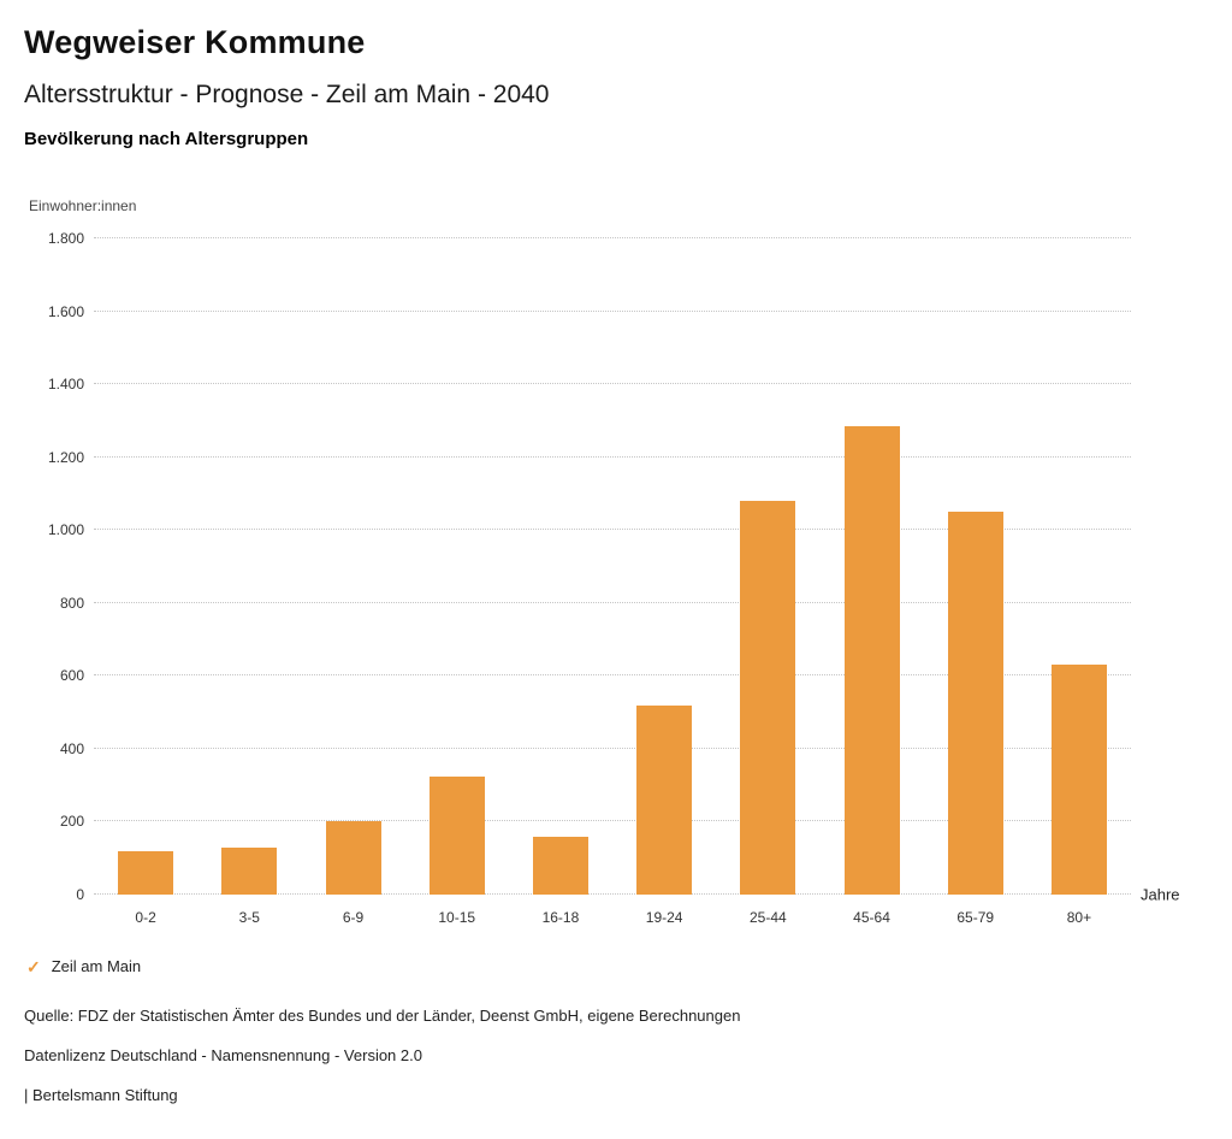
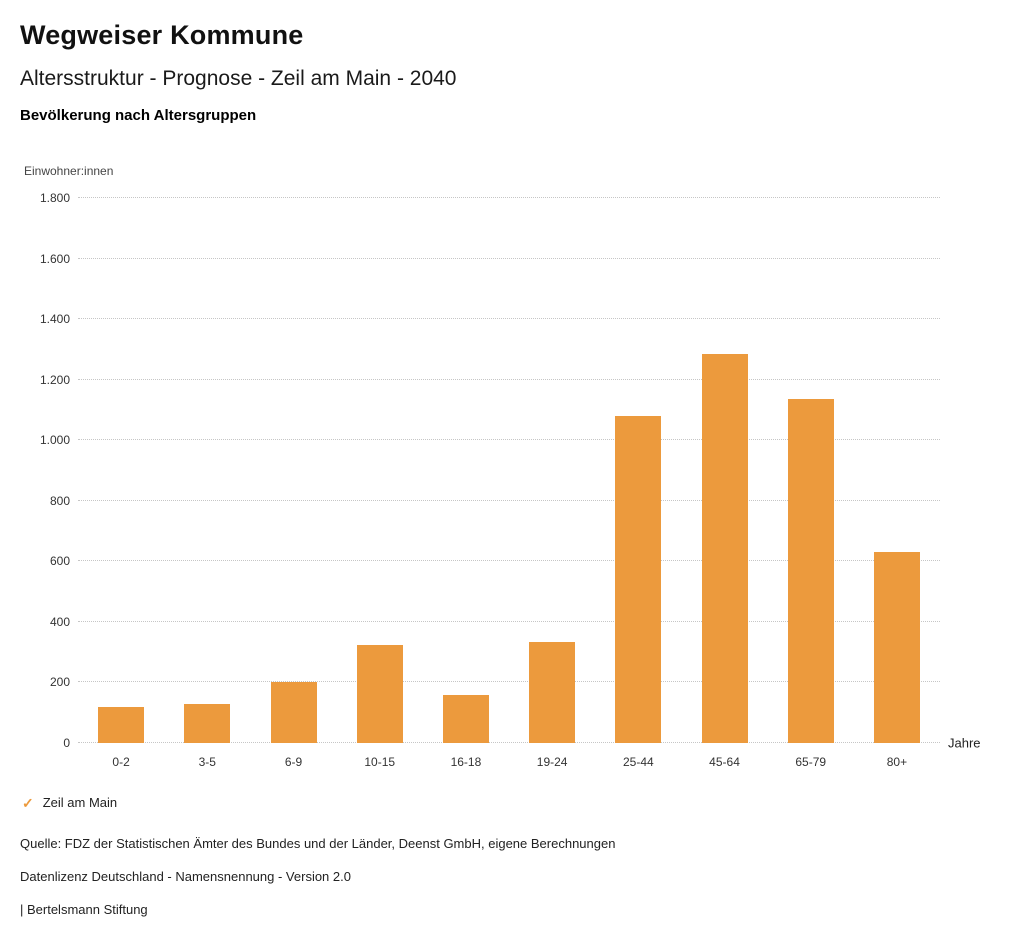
19-24: 520 -> 340
65-79: 1050 -> 1140
